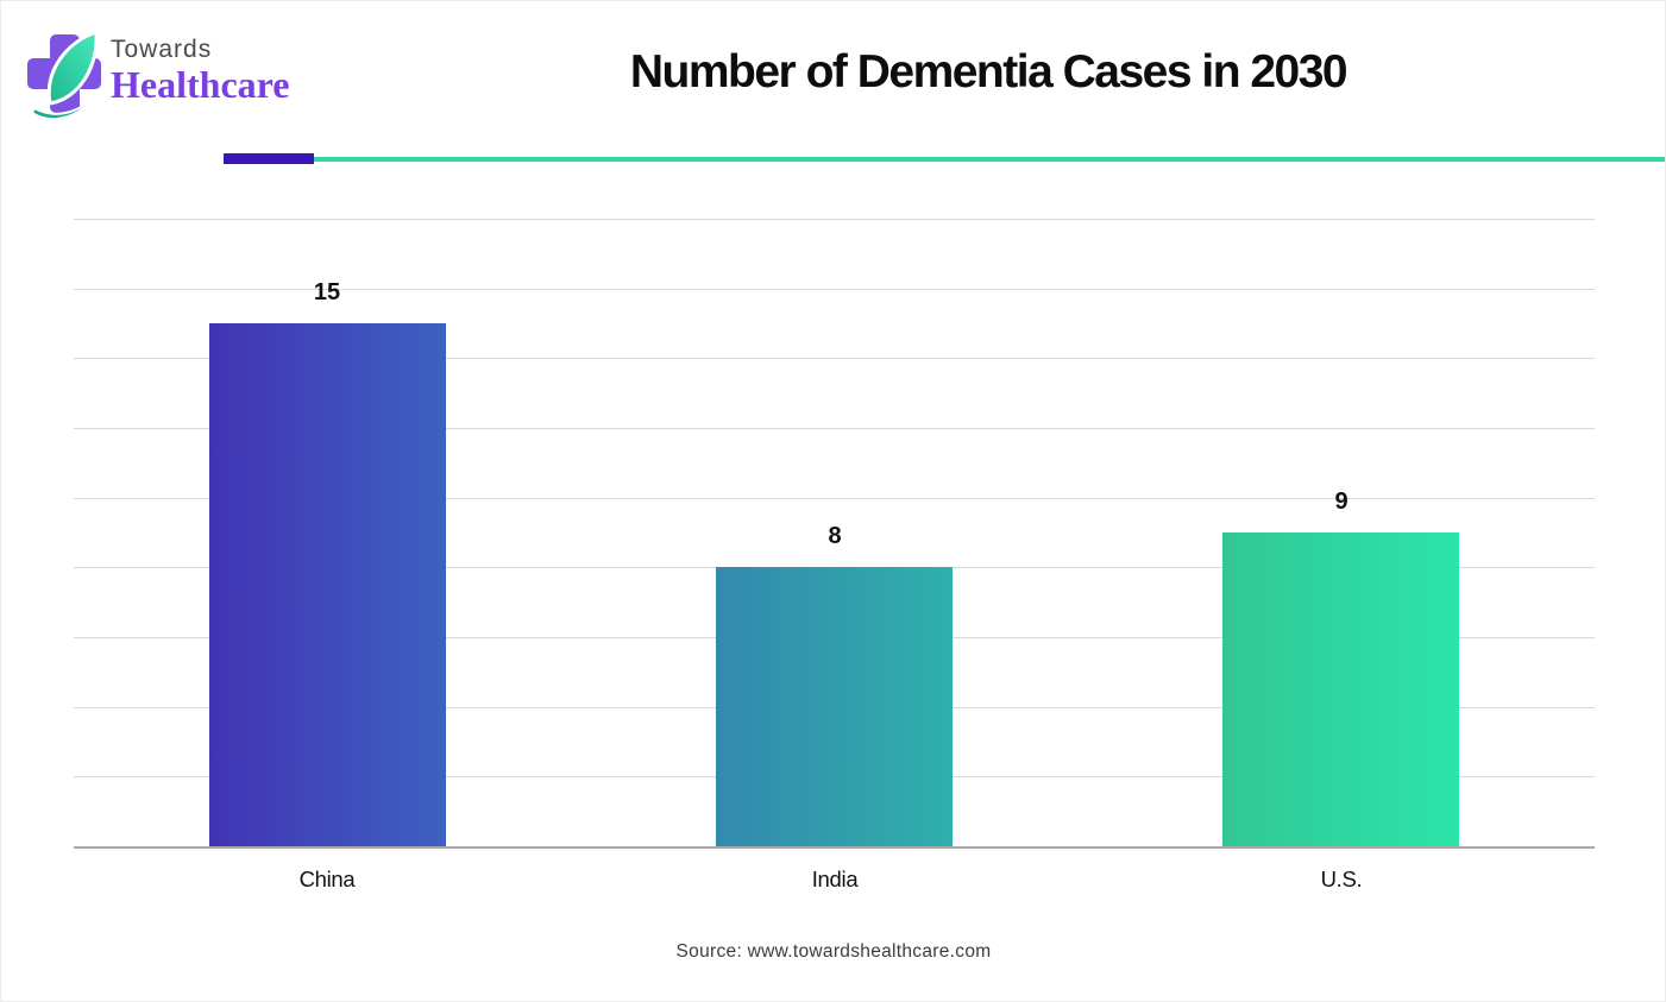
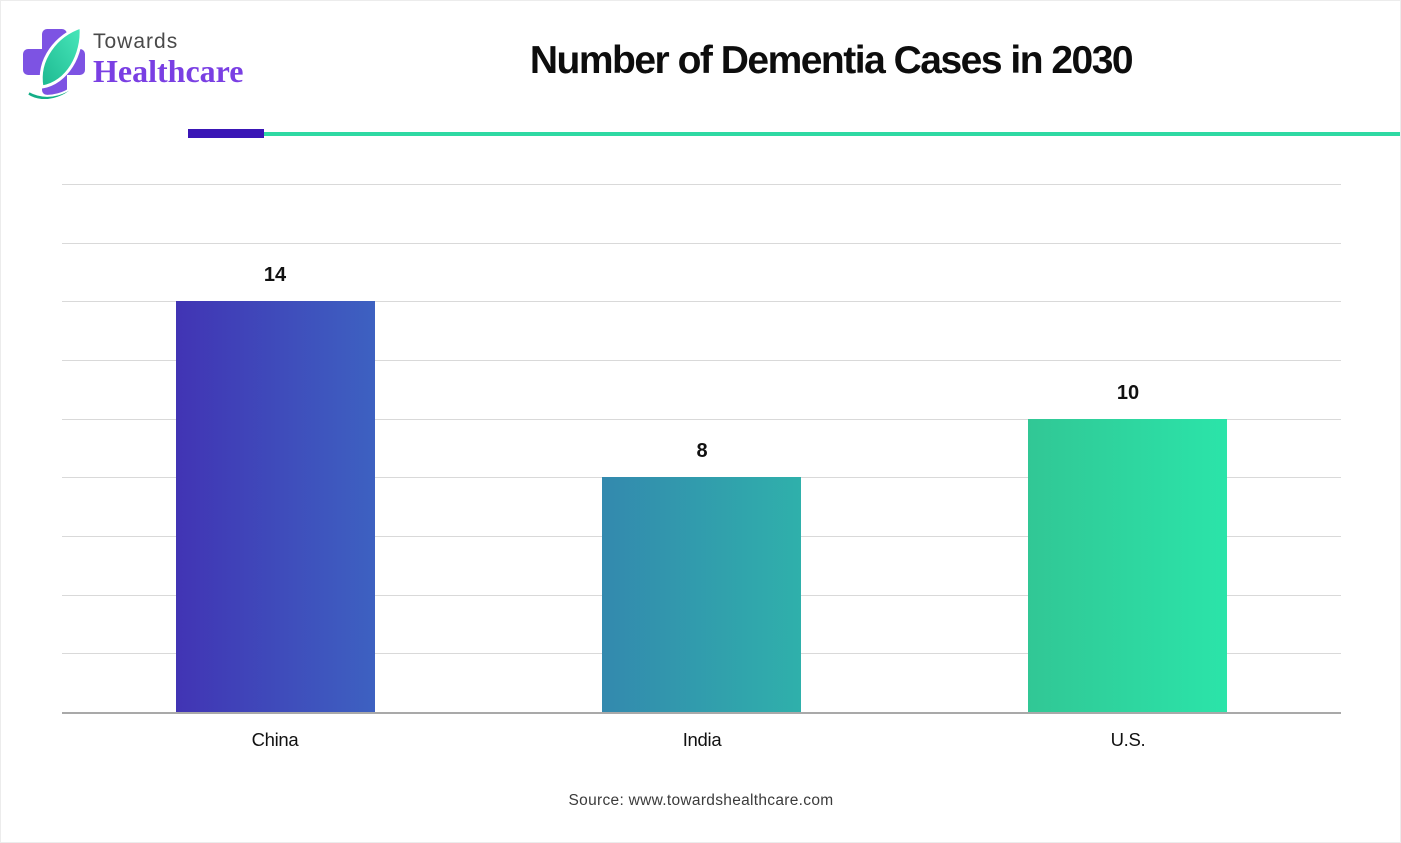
China: 15 -> 14
U.S.: 9 -> 10
